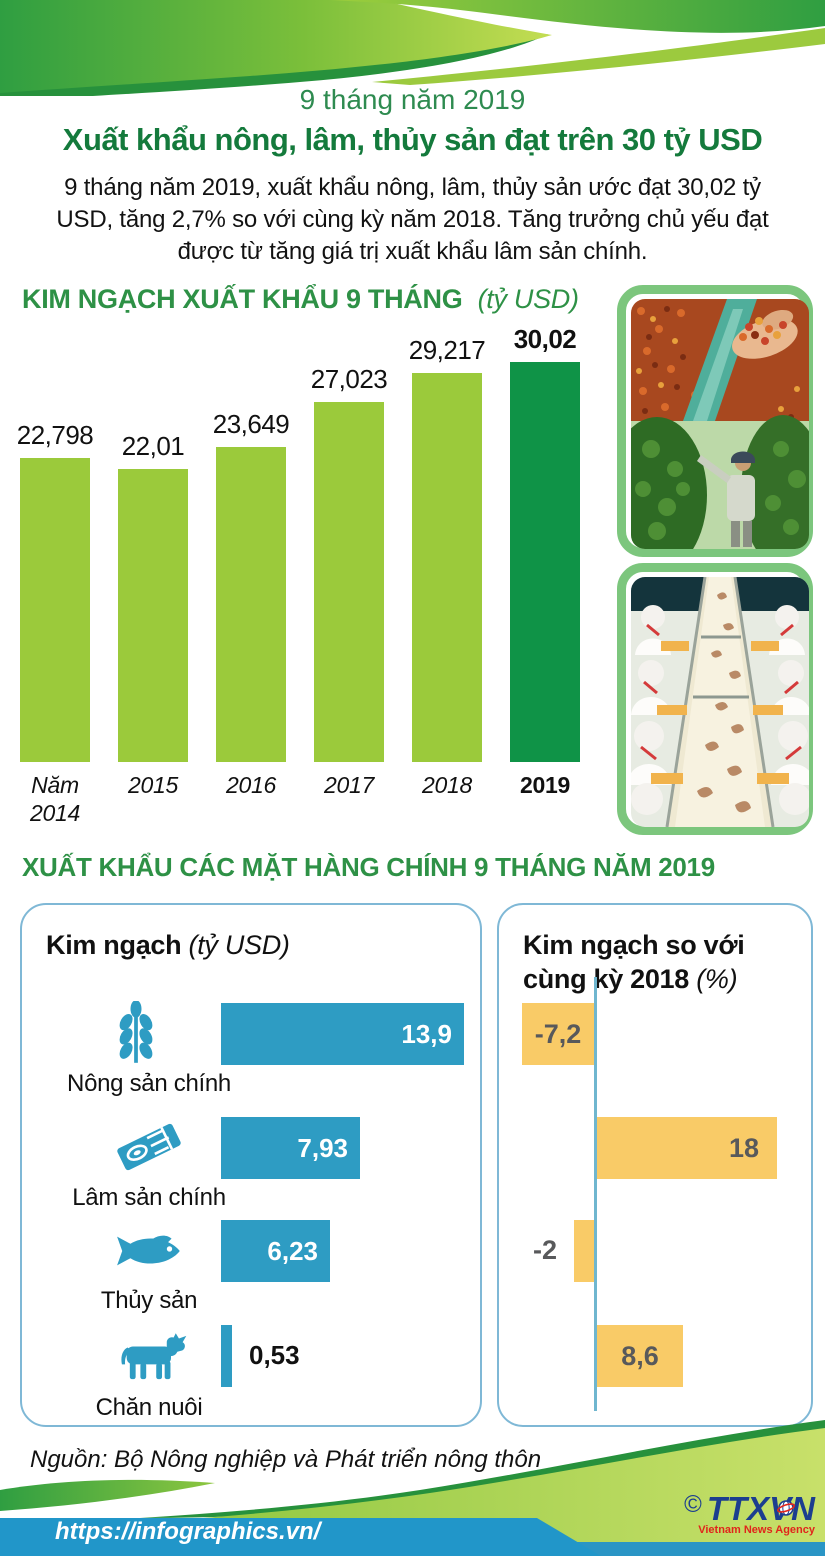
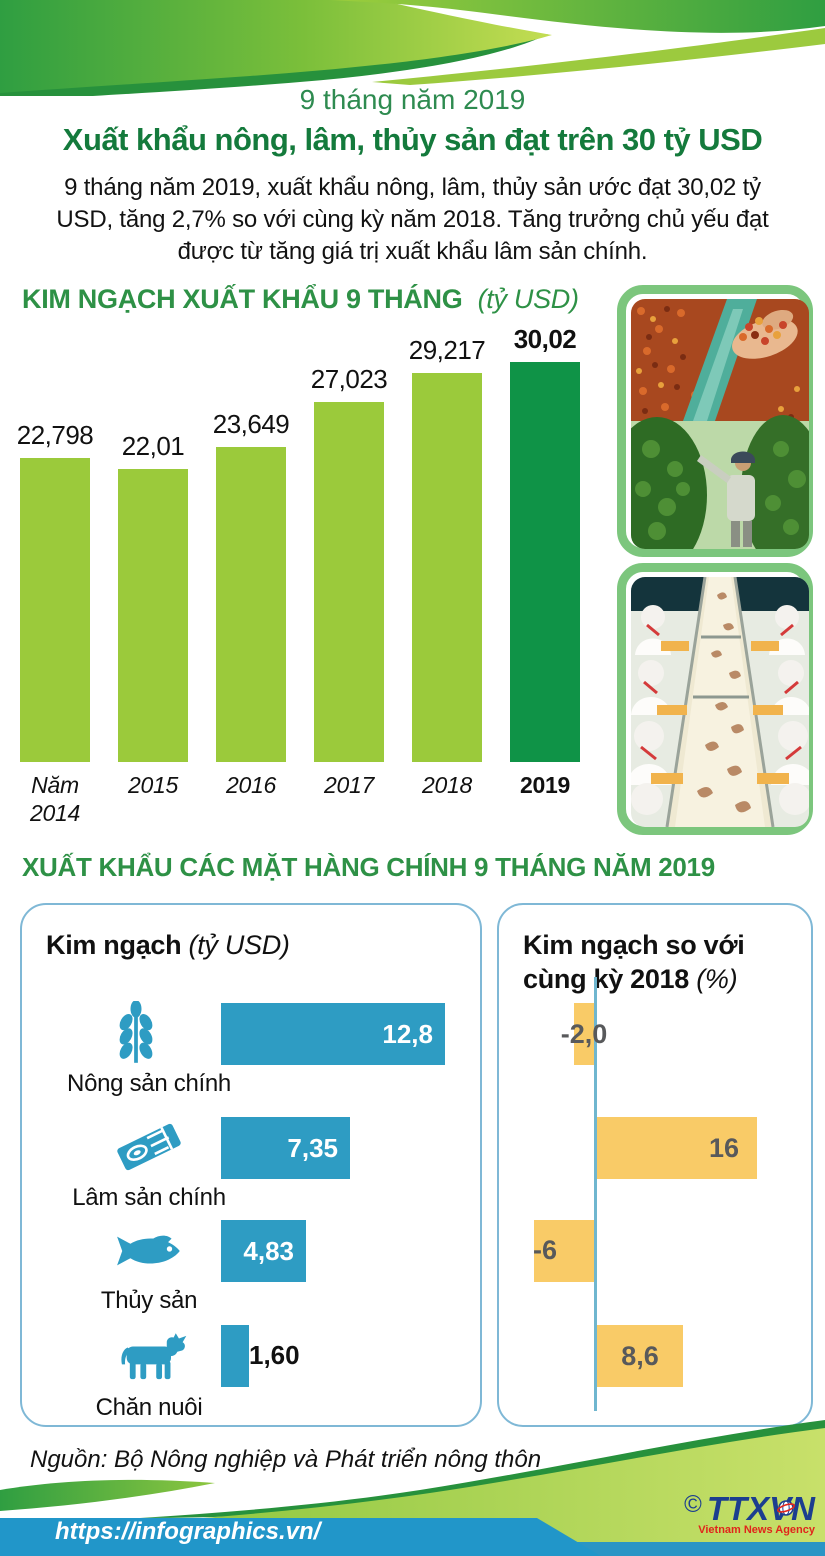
Kim ngạch/Nông sản chính: 13,9 -> 12,8
Kim ngạch/Lâm sản chính: 7,93 -> 7,35
Kim ngạch/Thủy sản: 6,23 -> 4,83
Kim ngạch/Chăn nuôi: 0,53 -> 1,60
Kim ngạch so với cùng kỳ 2018/Nông sản chính: -7,2 -> -2,0
Kim ngạch so với cùng kỳ 2018/Lâm sản chính: 18 -> 16
Kim ngạch so với cùng kỳ 2018/Thủy sản: -2 -> -6
